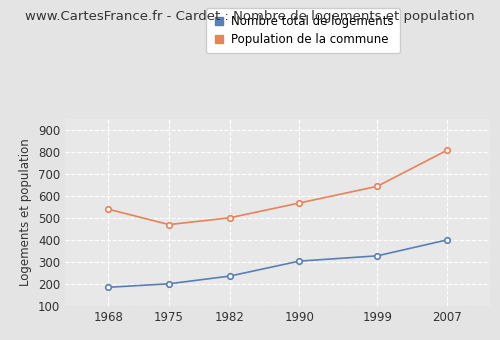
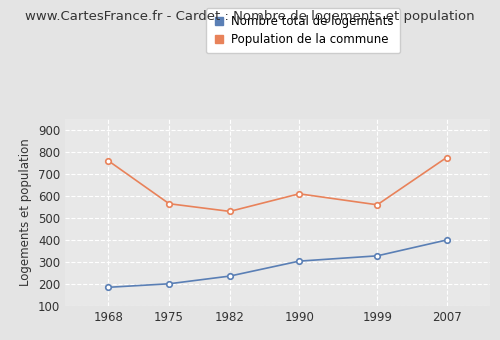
Population de la commune/1968: 540 -> 760
Population de la commune/1975: 470 -> 565
Population de la commune/1982: 501 -> 530
Population de la commune/1990: 568 -> 610
Population de la commune/1999: 644 -> 560
Population de la commune/2007: 807 -> 775
